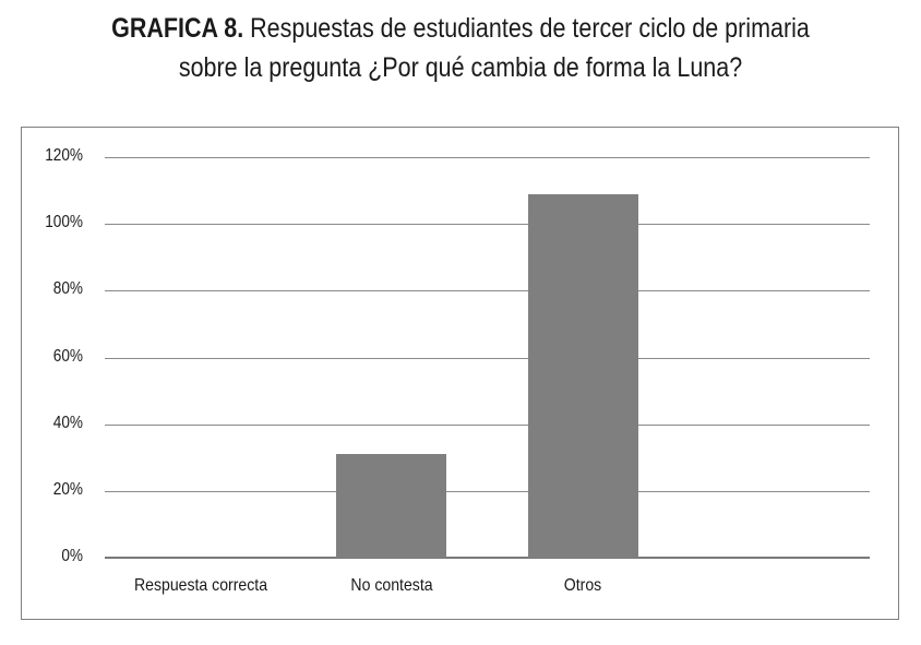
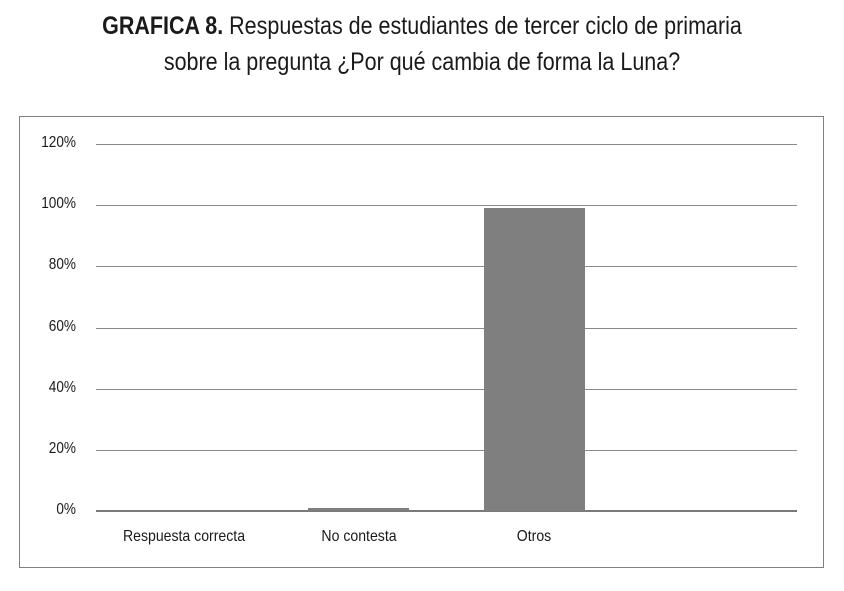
No contesta: 31% -> 1%
Otros: 109% -> 99%
